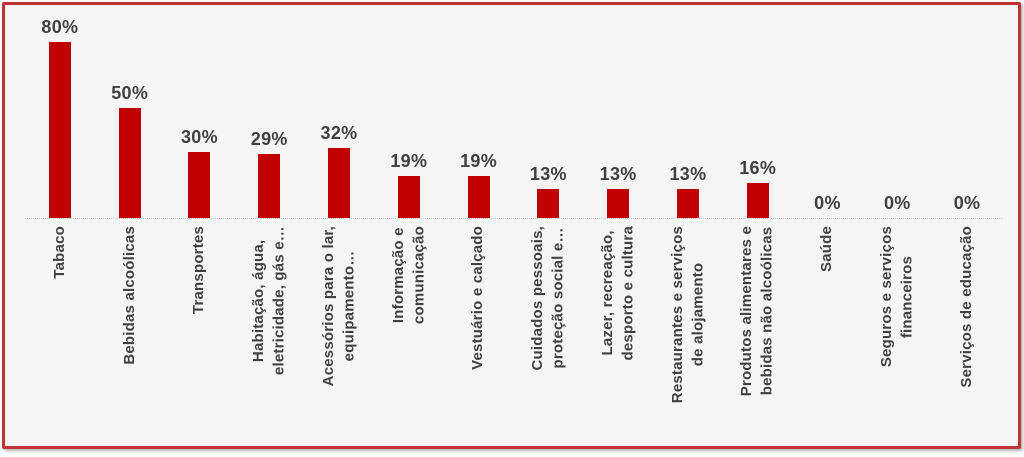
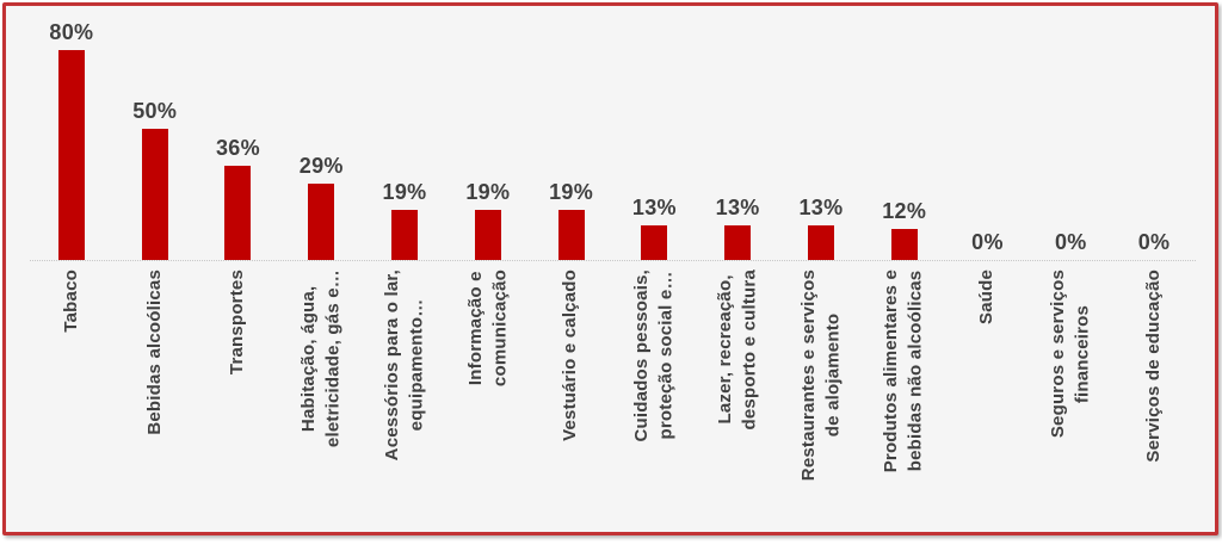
Transportes: 30% -> 36%
Acessórios para o lar, equipamento…: 32% -> 19%
Produtos alimentares e bebidas não alcoólicas: 16% -> 12%
